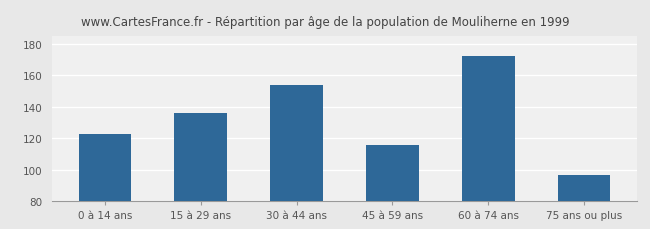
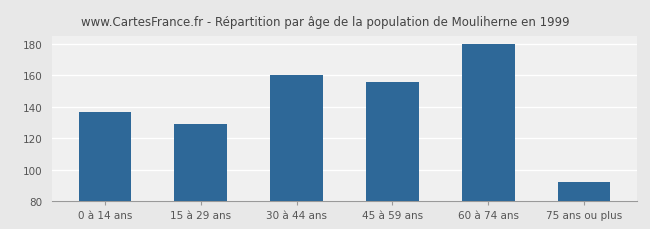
0 à 14 ans: 123 -> 137
15 à 29 ans: 136 -> 129
30 à 44 ans: 154 -> 160
45 à 59 ans: 116 -> 156
60 à 74 ans: 172 -> 180
75 ans ou plus: 97 -> 92
